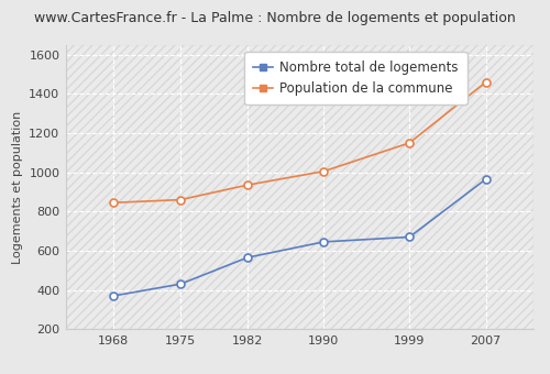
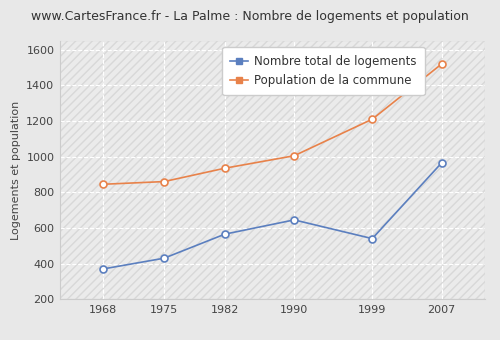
Nombre total de logements/1999: 670 -> 540
Population de la commune/1999: 1150 -> 1210
Population de la commune/2007: 1460 -> 1520
